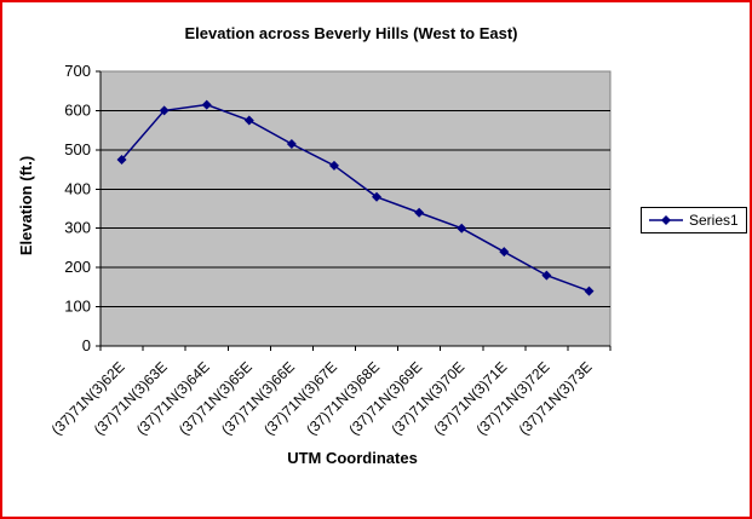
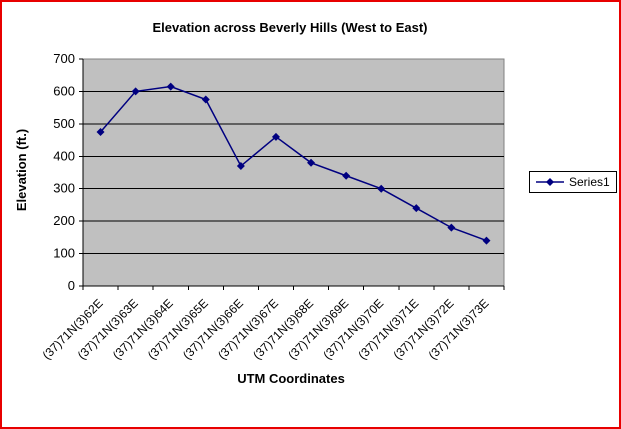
(37)71N(3)66E: 520 -> 370
